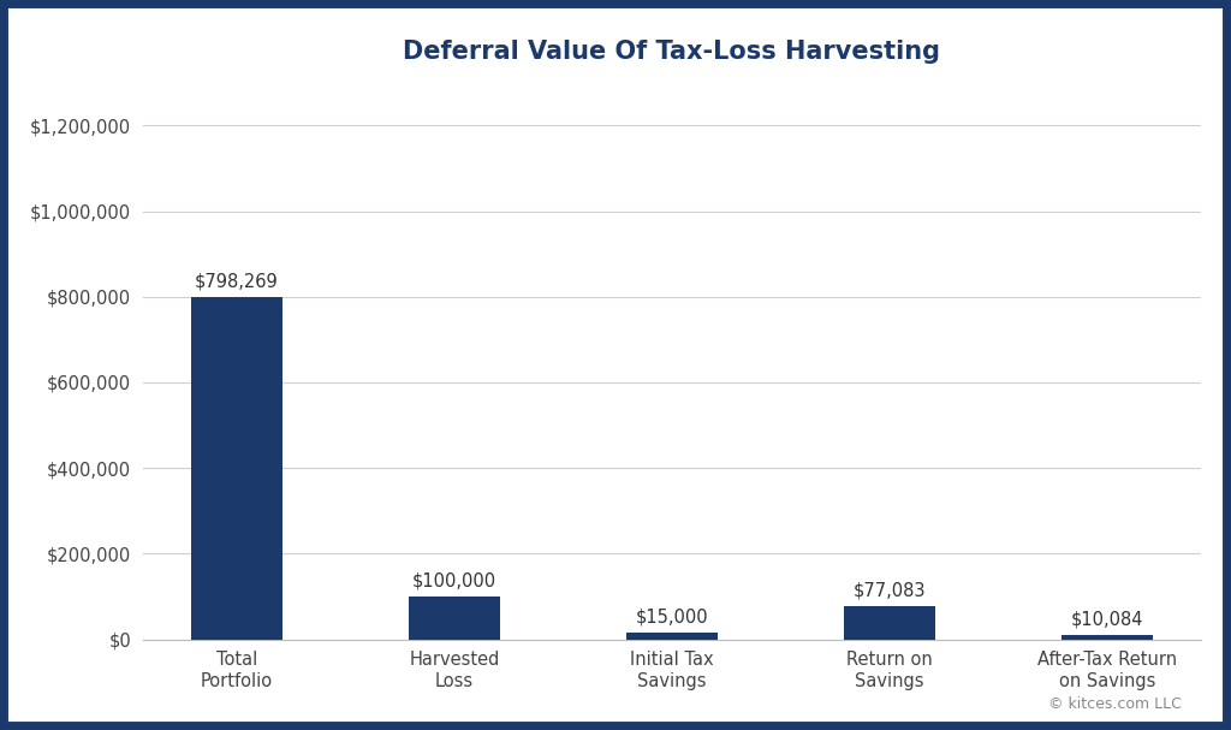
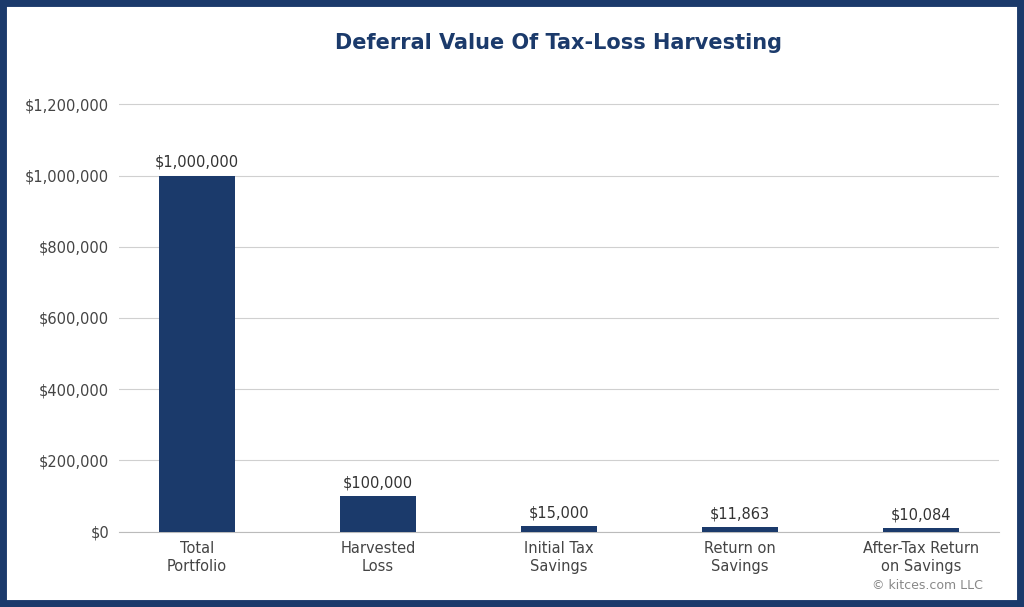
Total Portfolio: $798,269 -> $1,000,000
Return on Savings: $77,083 -> $11,863
